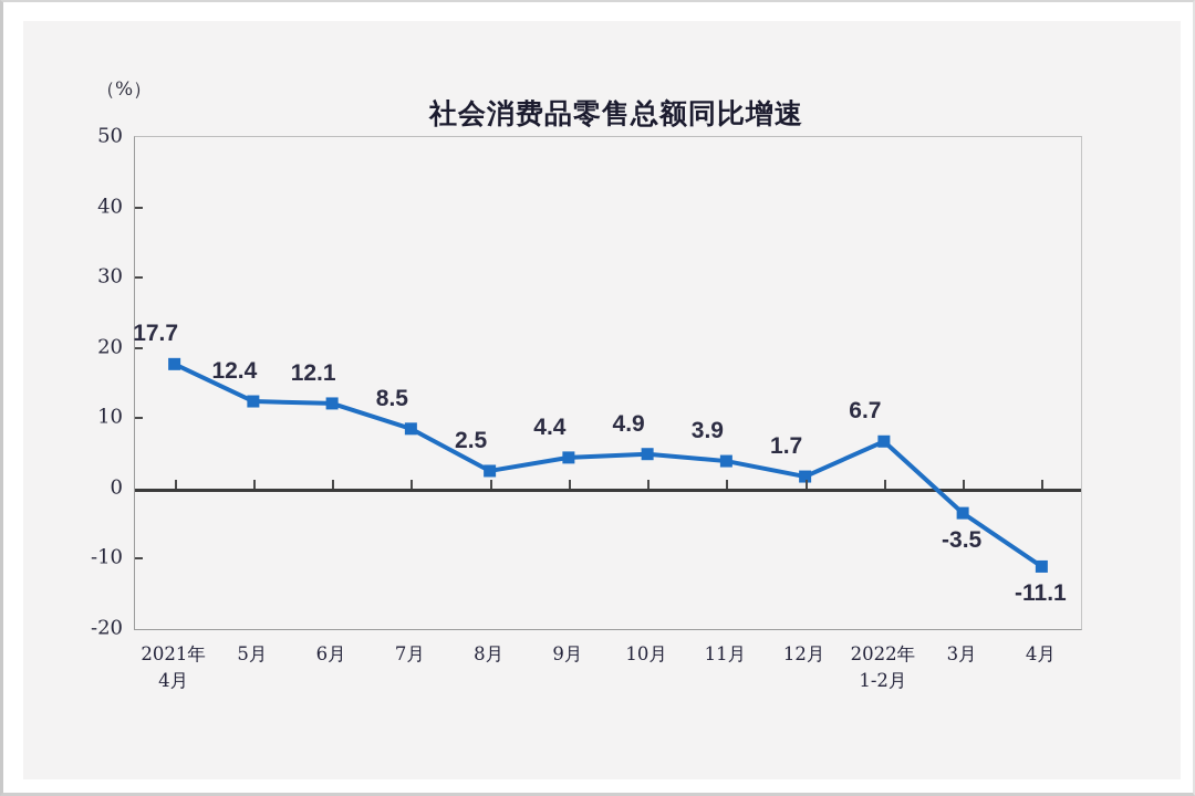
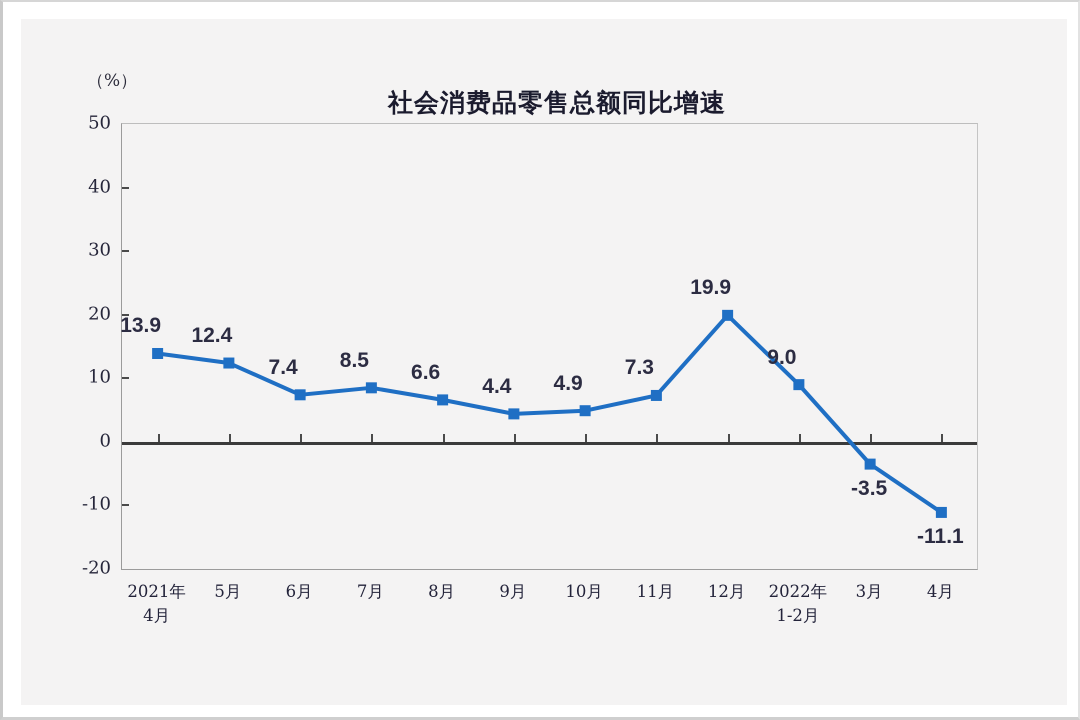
2021年 4月: 17.7 -> 13.9
6月: 12.1 -> 7.4
8月: 2.5 -> 6.6
11月: 3.9 -> 7.3
12月: 1.7 -> 19.9
2022年 1-2月: 6.7 -> 9.0
